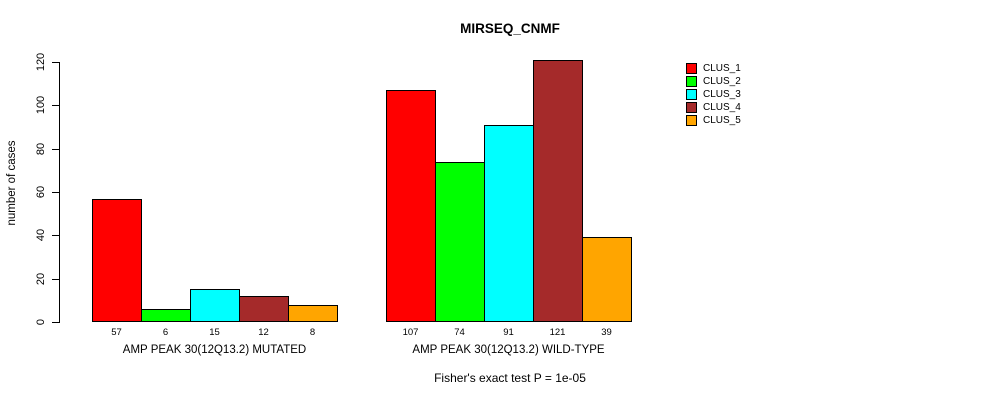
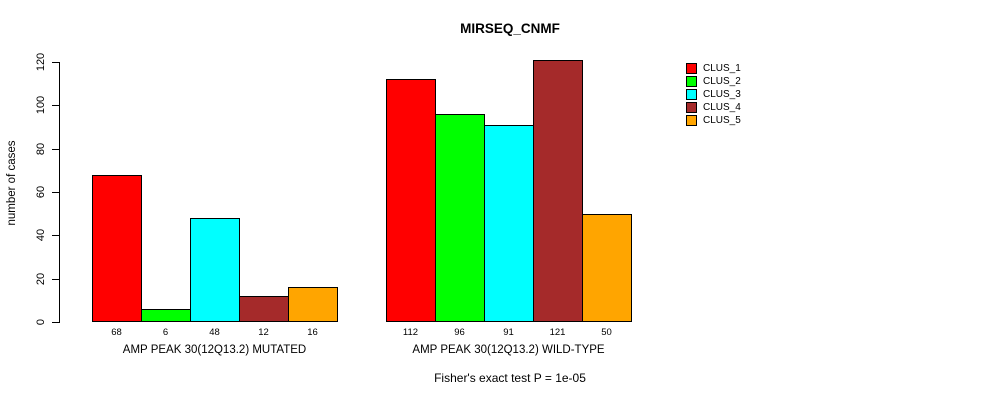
CLUS_1/AMP PEAK 30(12Q13.2) MUTATED: 57 -> 68
CLUS_3/AMP PEAK 30(12Q13.2) MUTATED: 15 -> 48
CLUS_5/AMP PEAK 30(12Q13.2) MUTATED: 8 -> 16
CLUS_1/AMP PEAK 30(12Q13.2) WILD-TYPE: 107 -> 112
CLUS_2/AMP PEAK 30(12Q13.2) WILD-TYPE: 74 -> 96
CLUS_5/AMP PEAK 30(12Q13.2) WILD-TYPE: 39 -> 50
